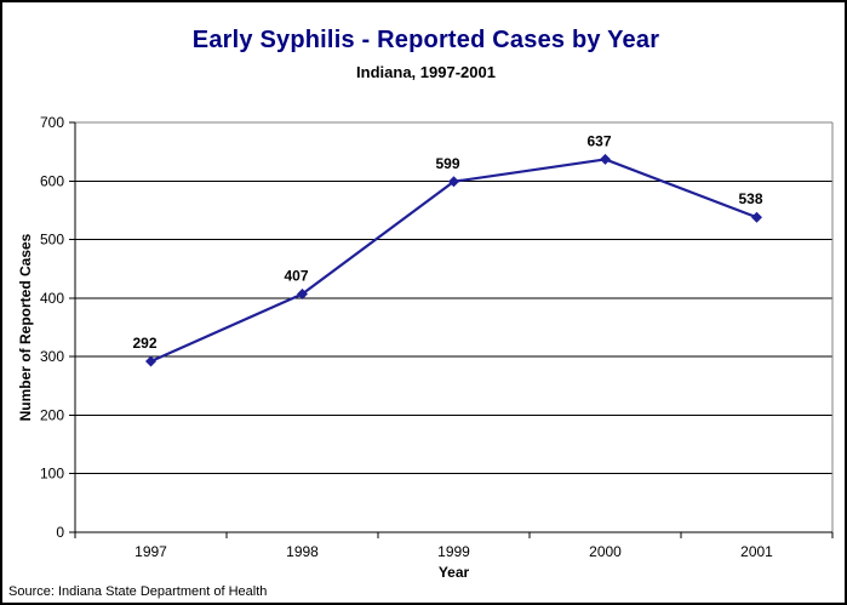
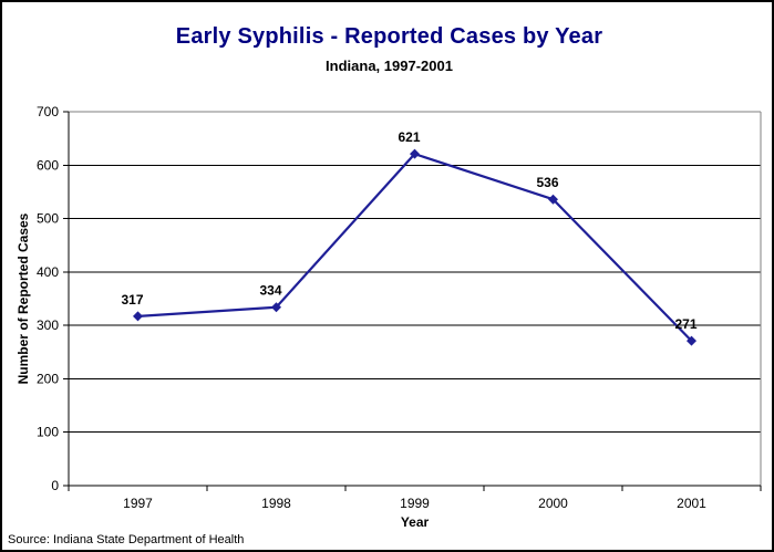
1997: 292 -> 317
1998: 407 -> 334
1999: 599 -> 621
2000: 637 -> 536
2001: 538 -> 271
